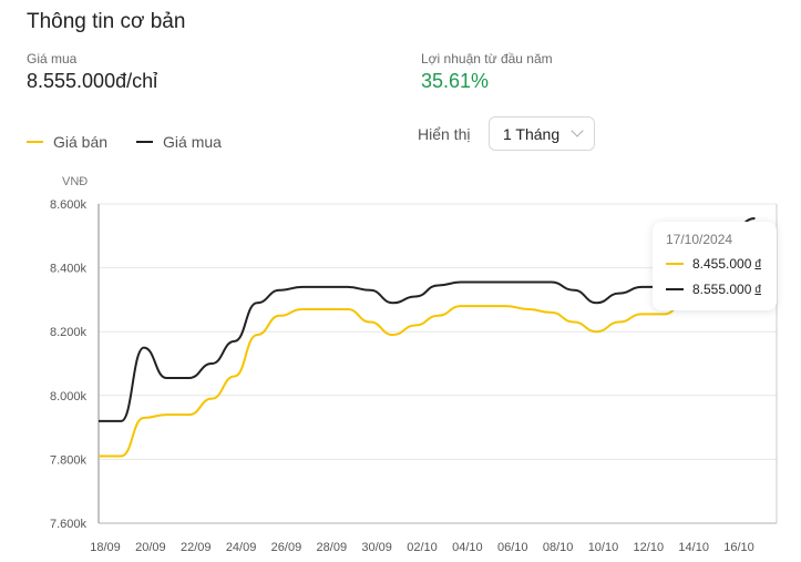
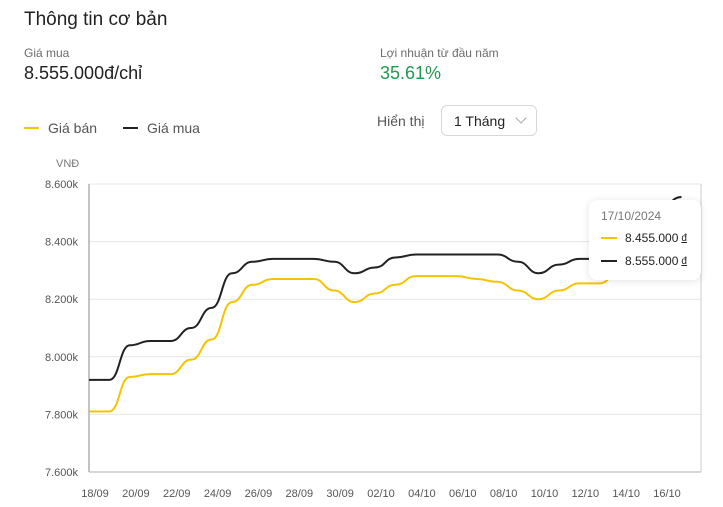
Giá mua/20/09: 8.15k -> 8.04k
